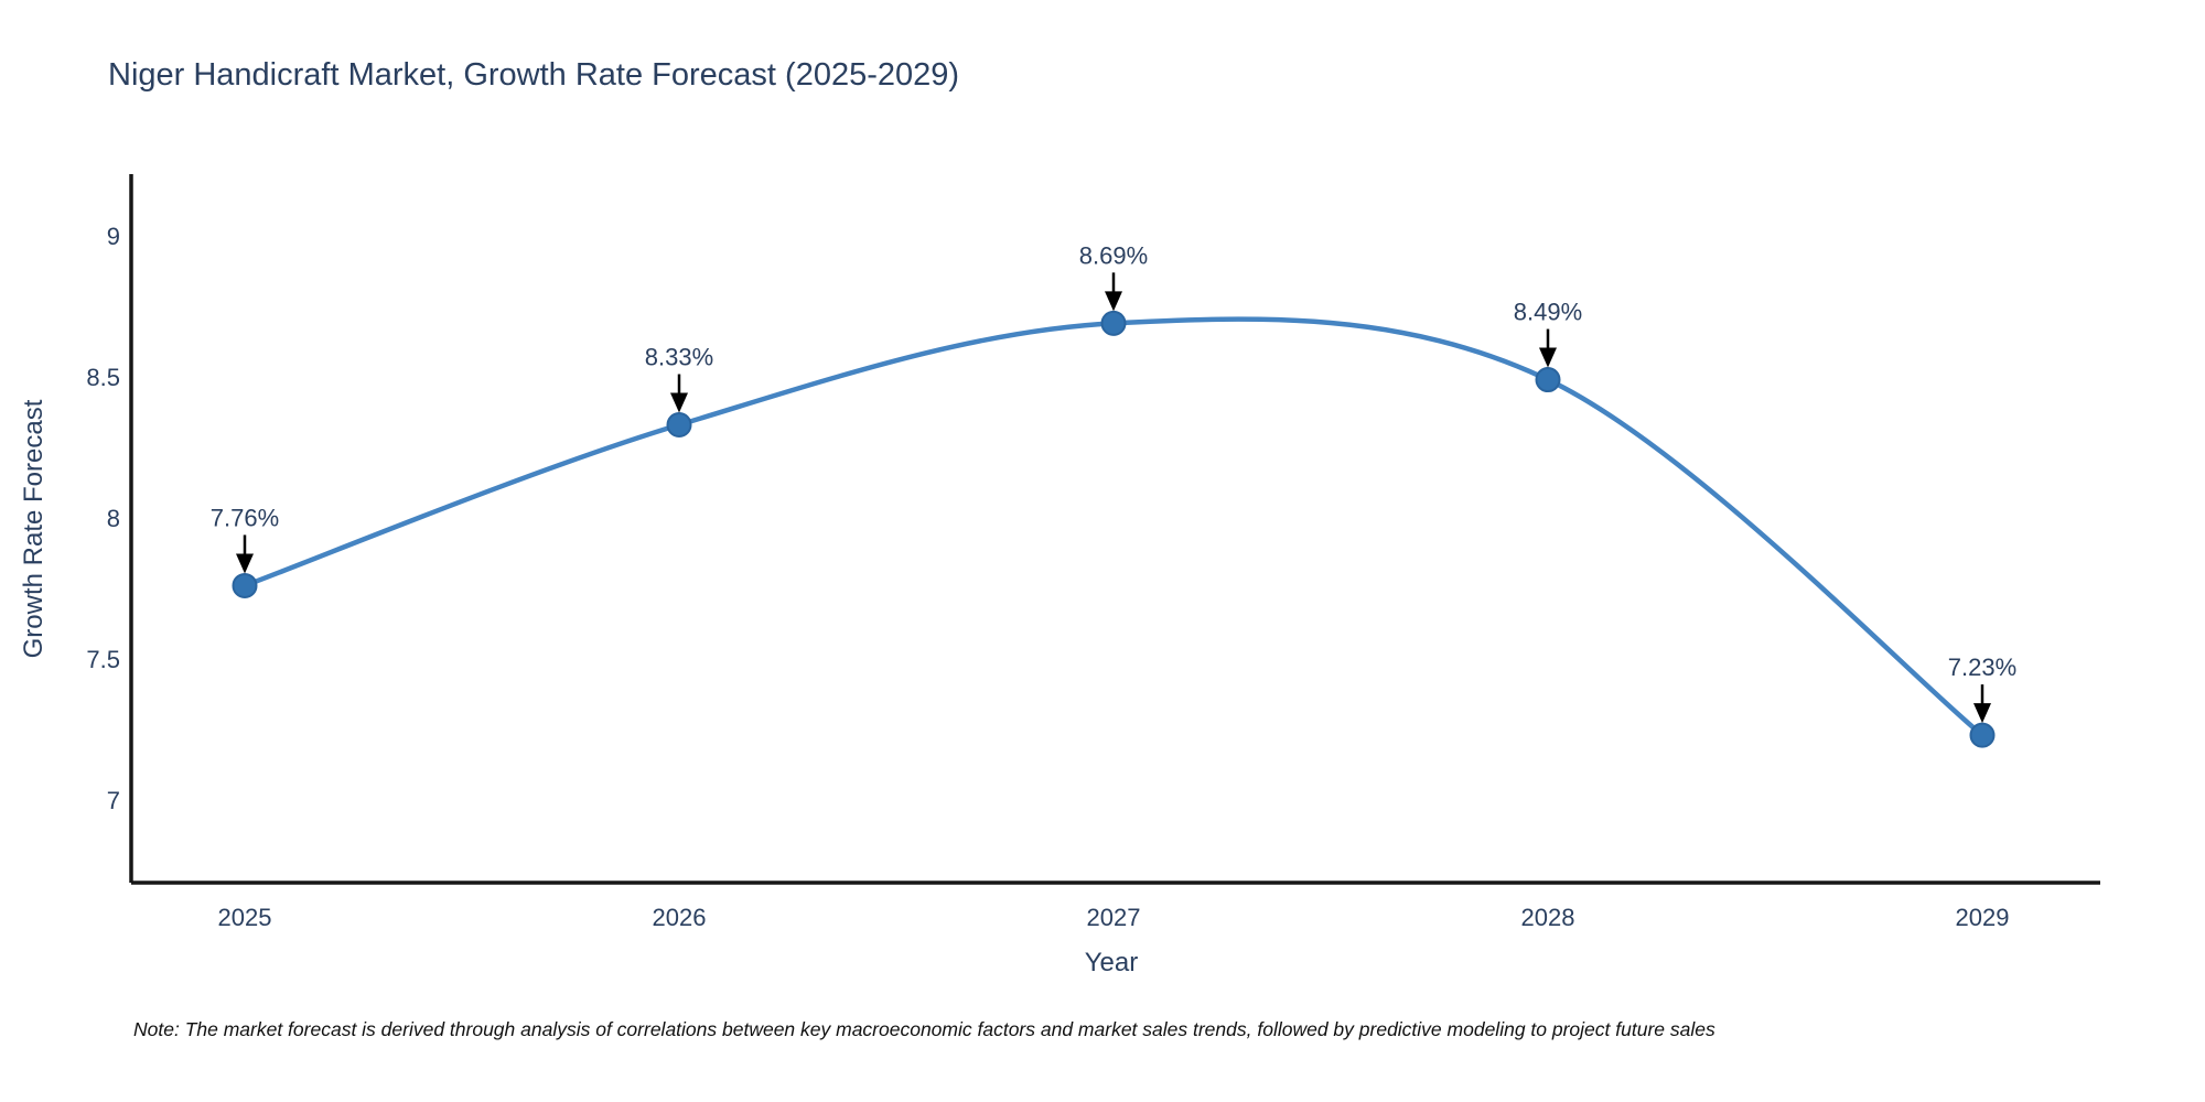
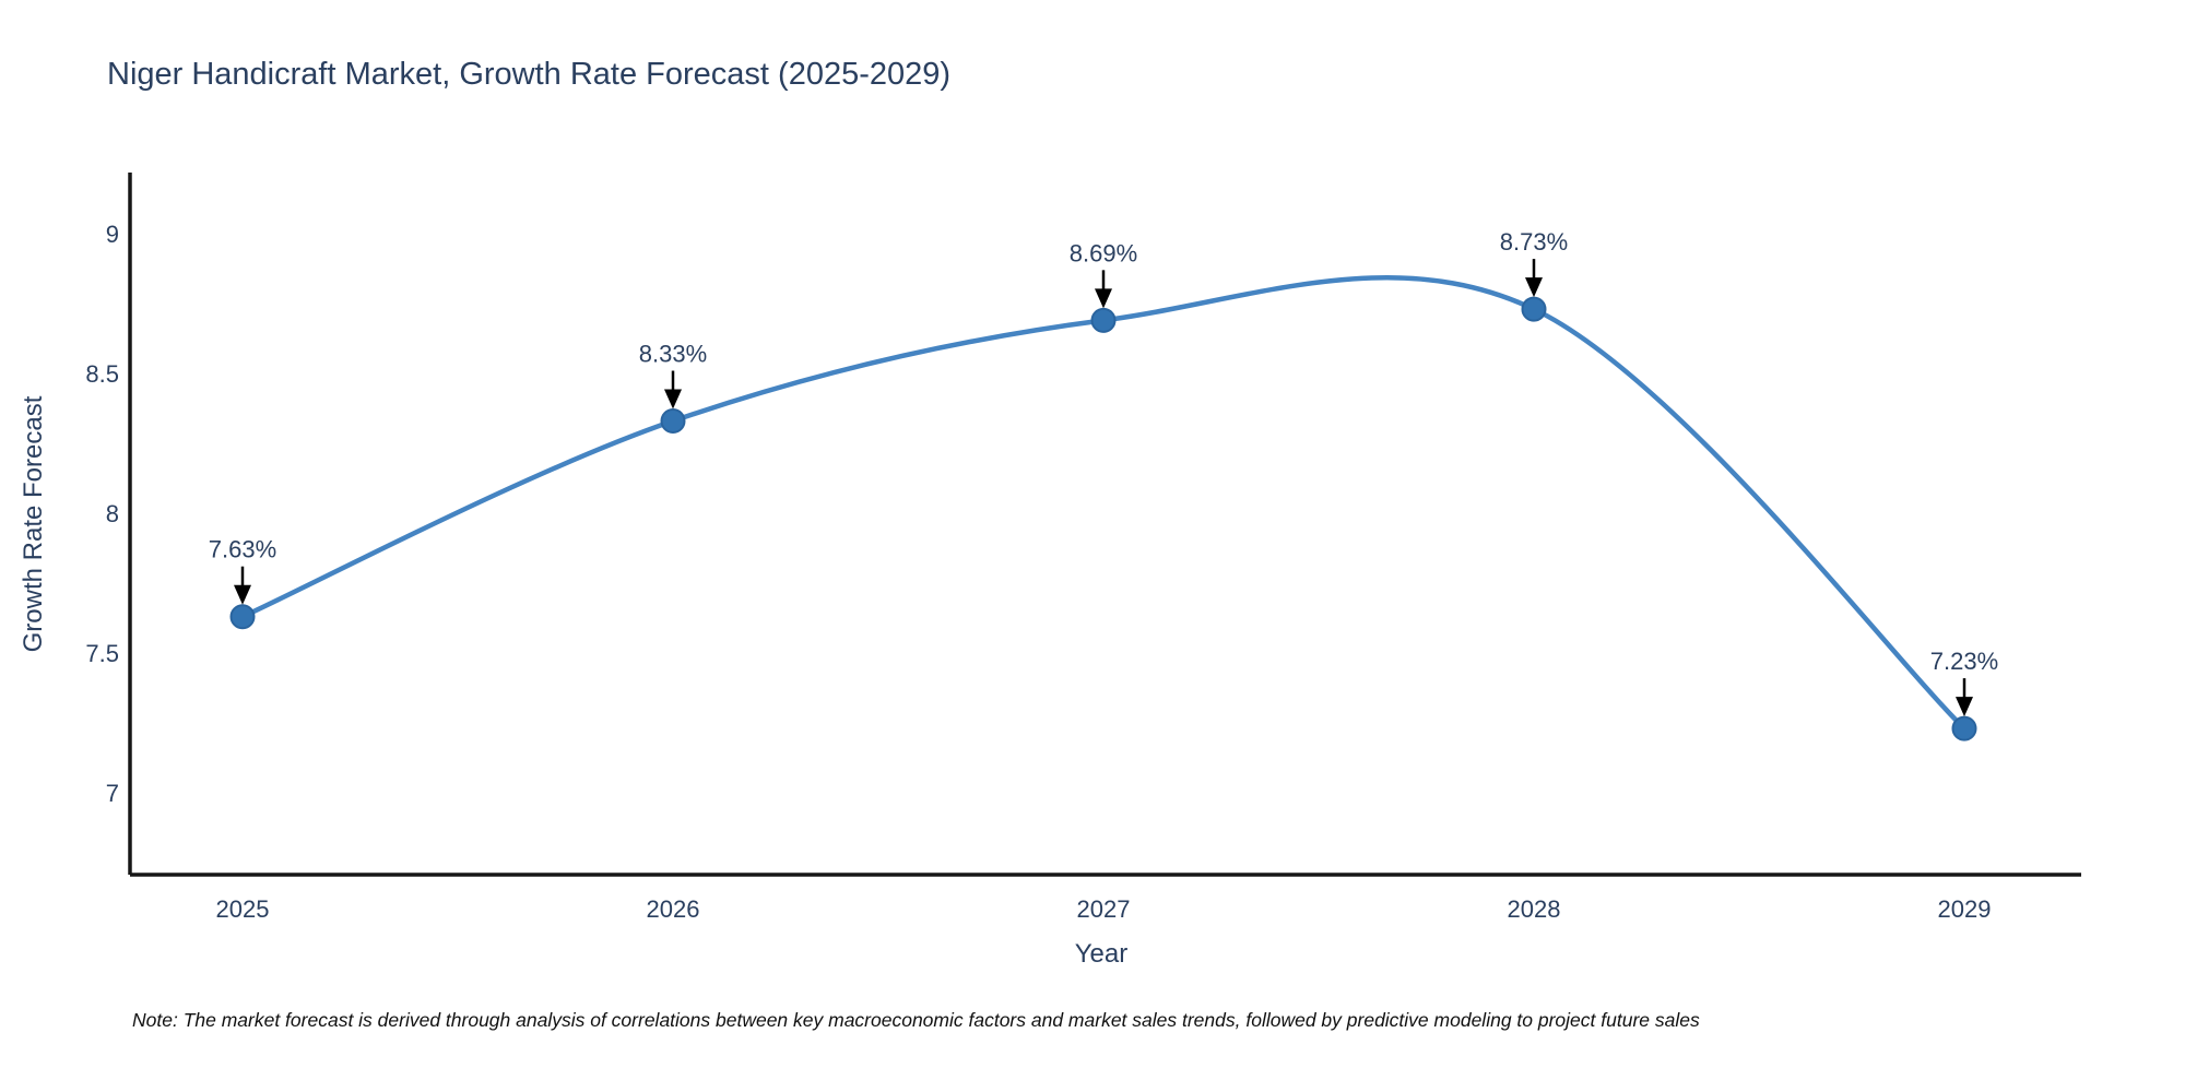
2025: 7.76% -> 7.63%
2028: 8.49% -> 8.73%
